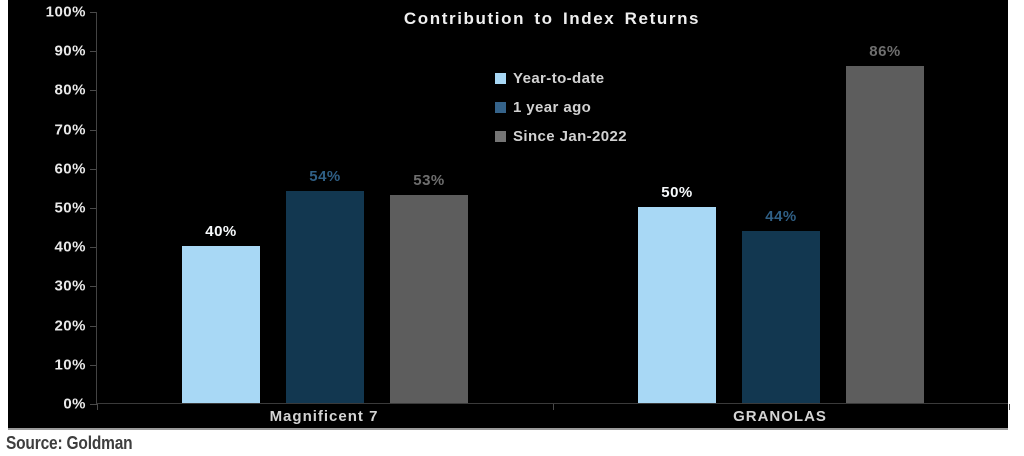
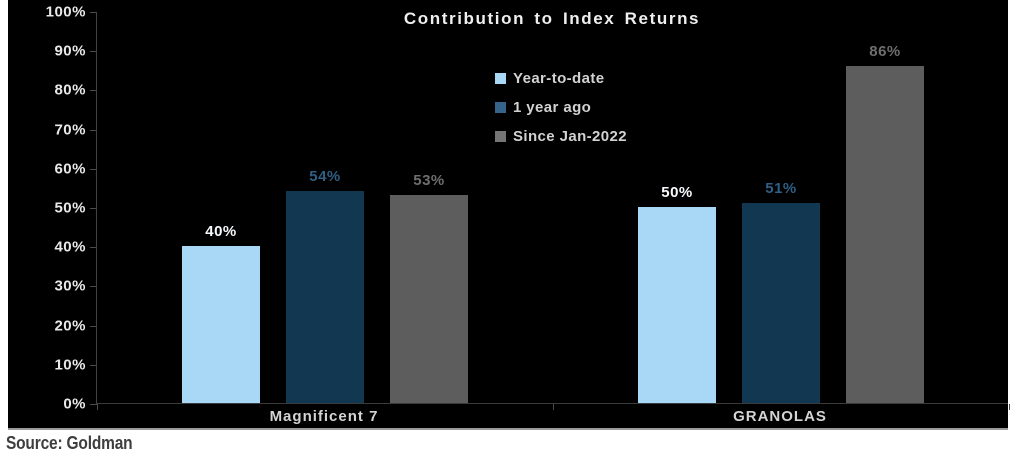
1 year ago/GRANOLAS: 44% -> 51%
